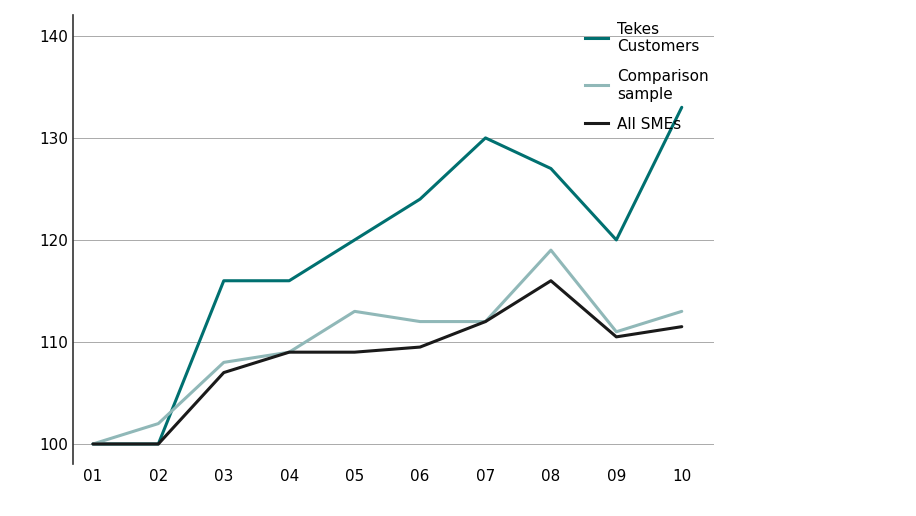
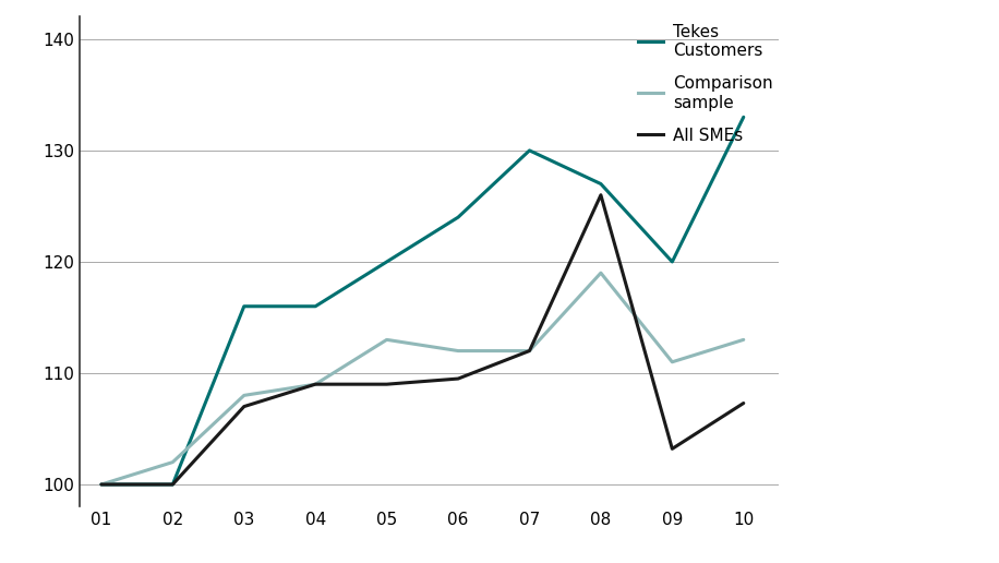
All SMEs/08: 116.0 -> 126.0
All SMEs/09: 110.5 -> 103.2
All SMEs/10: 111.5 -> 107.3
